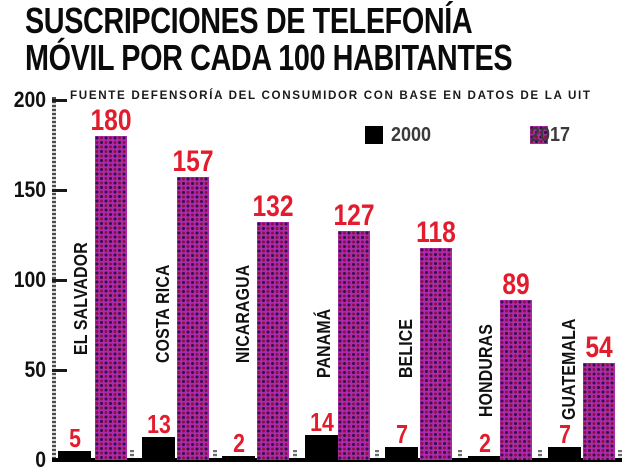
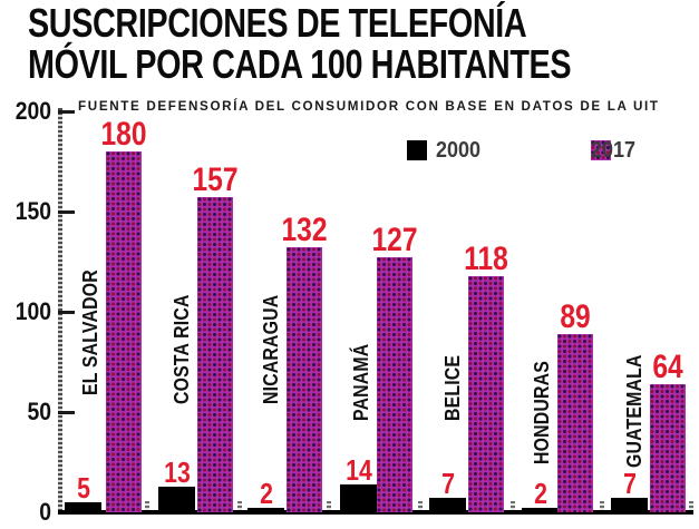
2017/GUATEMALA: 54 -> 64
